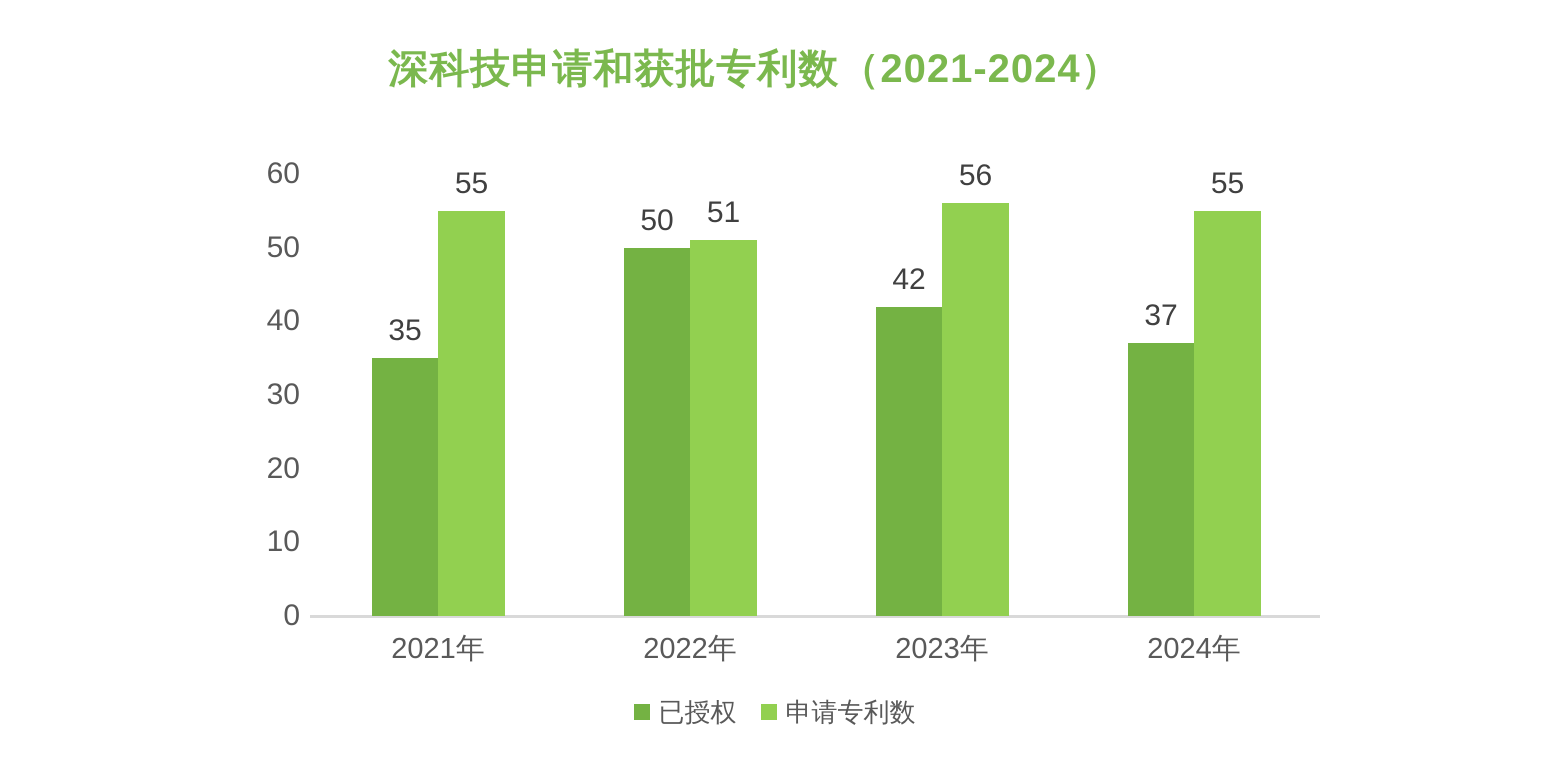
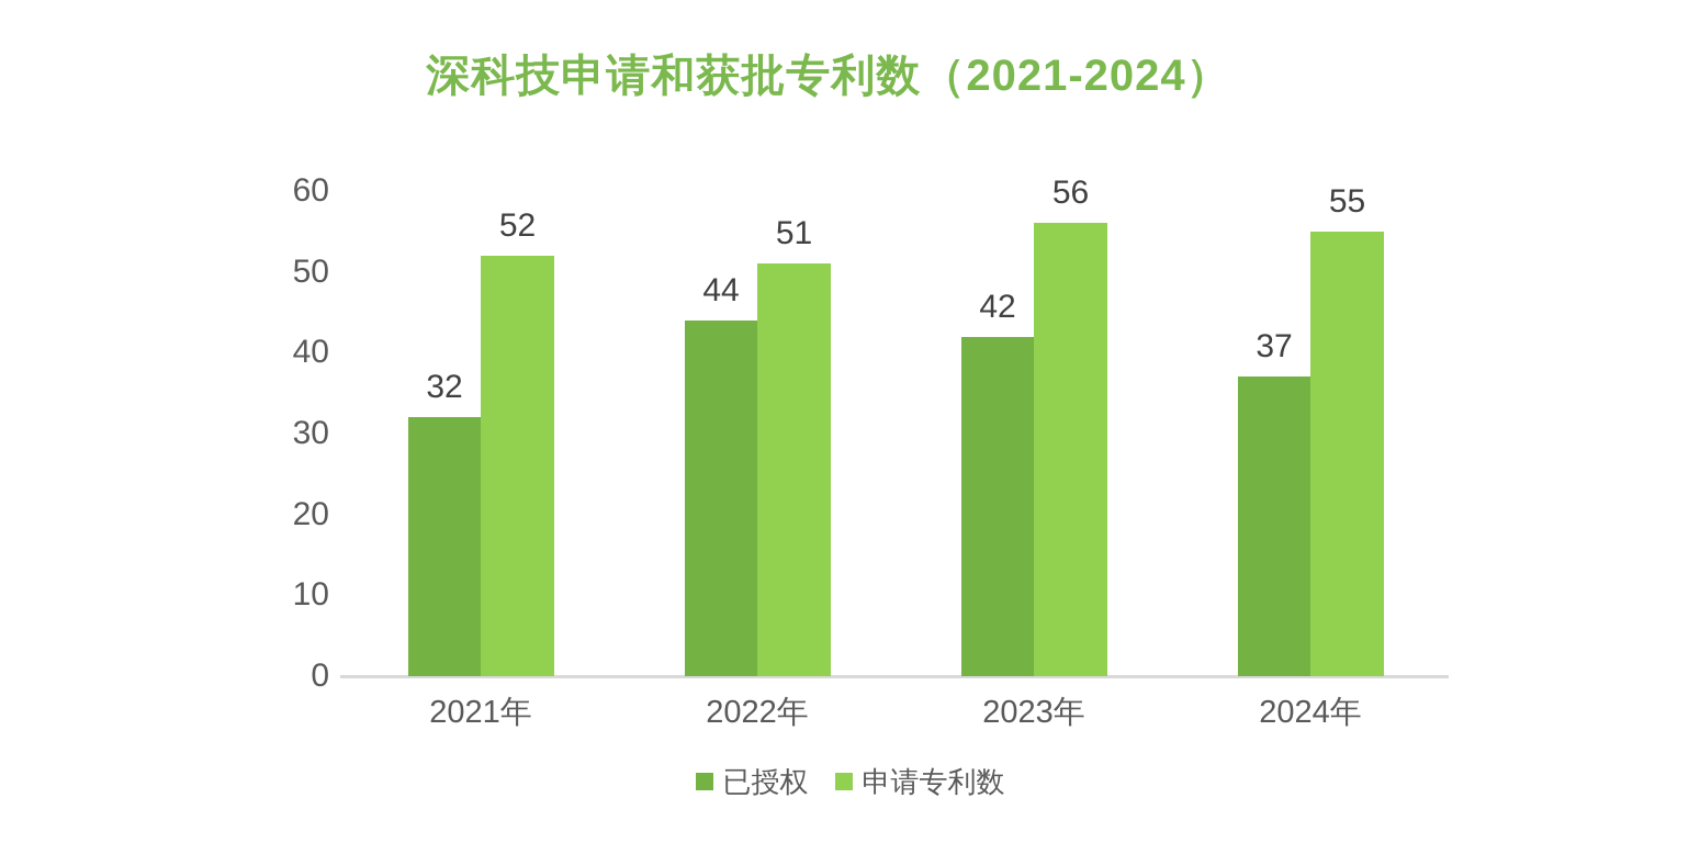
已授权/2021年: 35 -> 32
申请专利数/2021年: 55 -> 52
已授权/2022年: 50 -> 44
